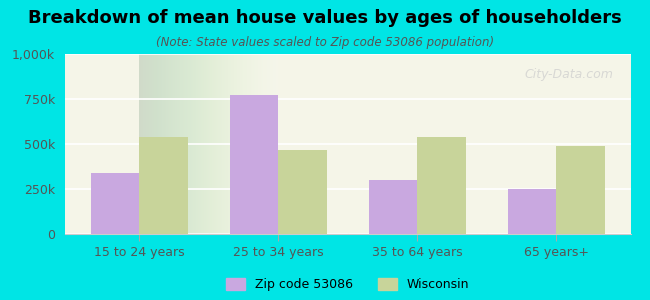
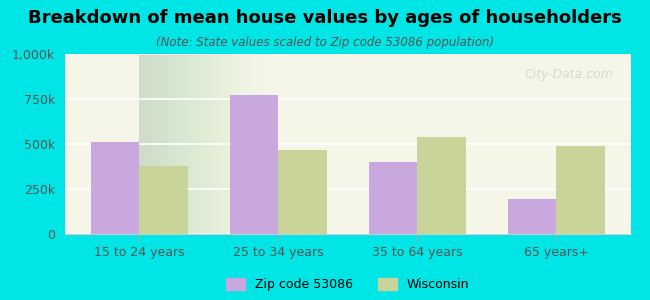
Zip code 53086/15 to 24 years: 340k -> 510k
Wisconsin/15 to 24 years: 540k -> 380k
Zip code 53086/35 to 64 years: 300k -> 400k
Zip code 53086/65 years+: 250k -> 200k
